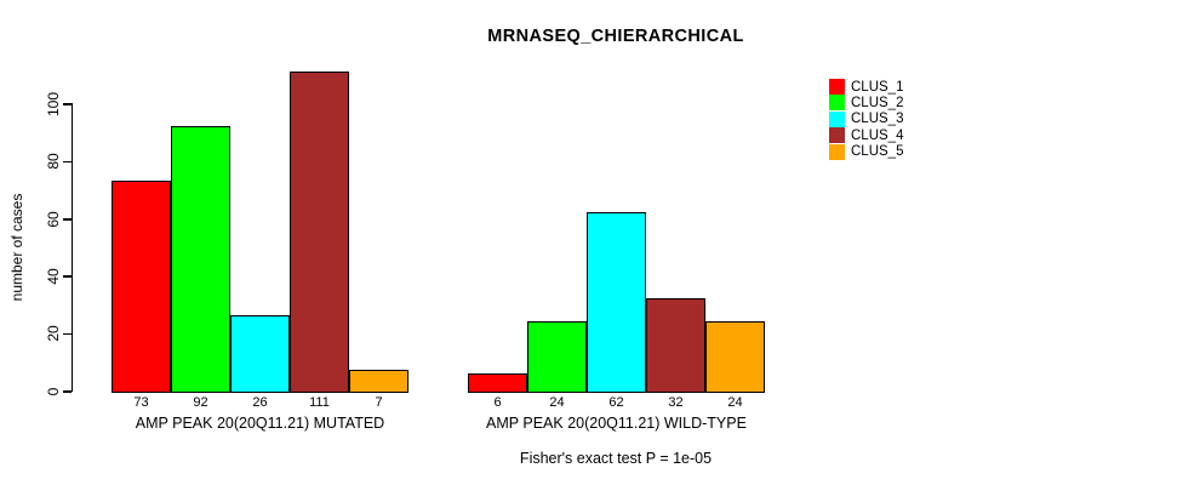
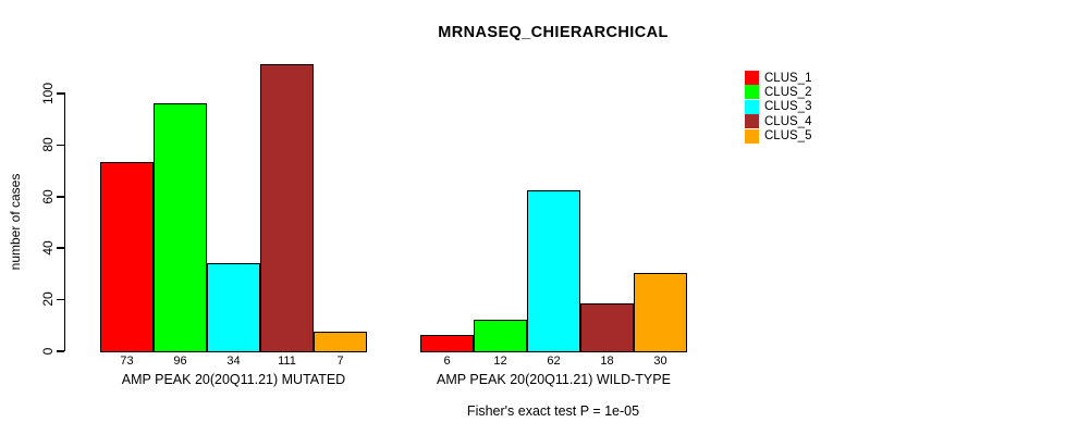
CLUS_2/AMP PEAK 20(20Q11.21) MUTATED: 92 -> 96
CLUS_3/AMP PEAK 20(20Q11.21) MUTATED: 26 -> 34
CLUS_2/AMP PEAK 20(20Q11.21) WILD-TYPE: 24 -> 12
CLUS_4/AMP PEAK 20(20Q11.21) WILD-TYPE: 32 -> 18
CLUS_5/AMP PEAK 20(20Q11.21) WILD-TYPE: 24 -> 30
